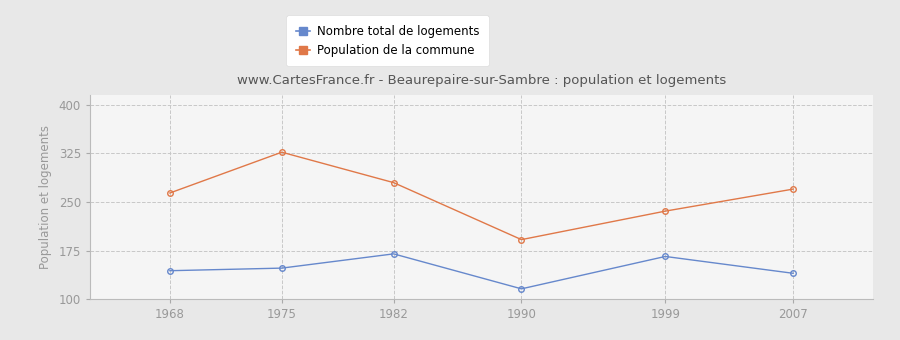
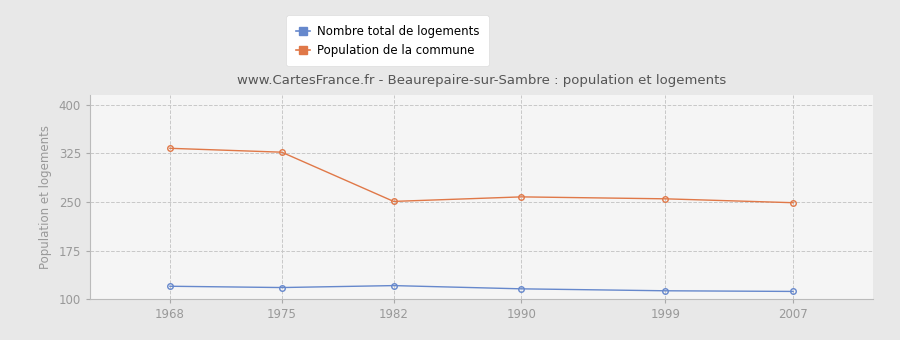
Nombre total de logements/1968: 144 -> 120
Population de la commune/1968: 264 -> 333
Nombre total de logements/1975: 148 -> 118
Nombre total de logements/1982: 170 -> 121
Population de la commune/1982: 280 -> 251
Population de la commune/1990: 192 -> 258
Nombre total de logements/1999: 166 -> 113
Population de la commune/1999: 236 -> 255
Nombre total de logements/2007: 140 -> 112
Population de la commune/2007: 270 -> 249
